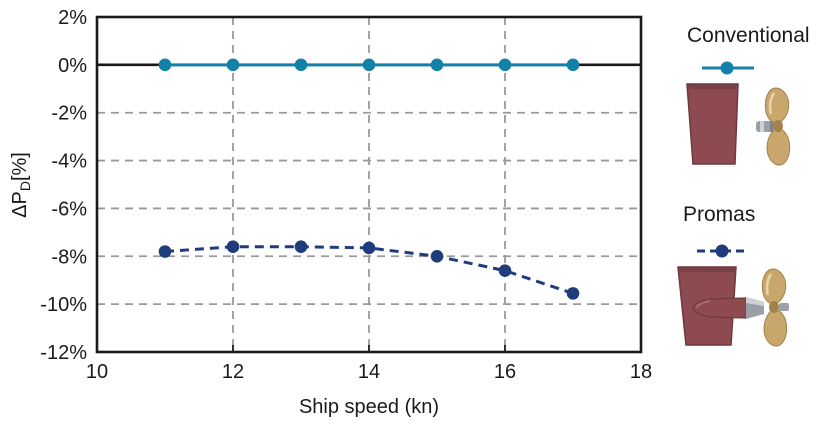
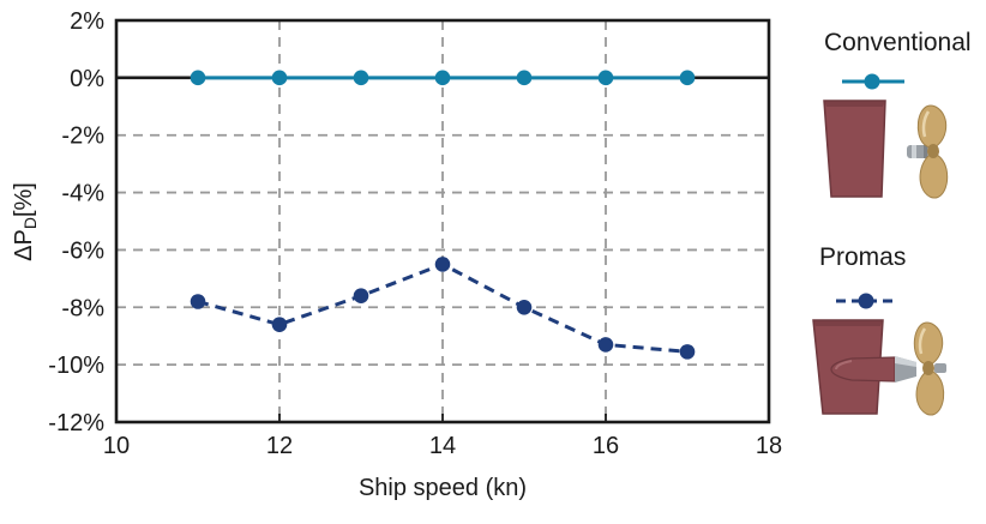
Promas/12: -7.6% -> -8.6%
Promas/14: -7.7% -> -6.5%
Promas/16: -8.6% -> -9.3%
